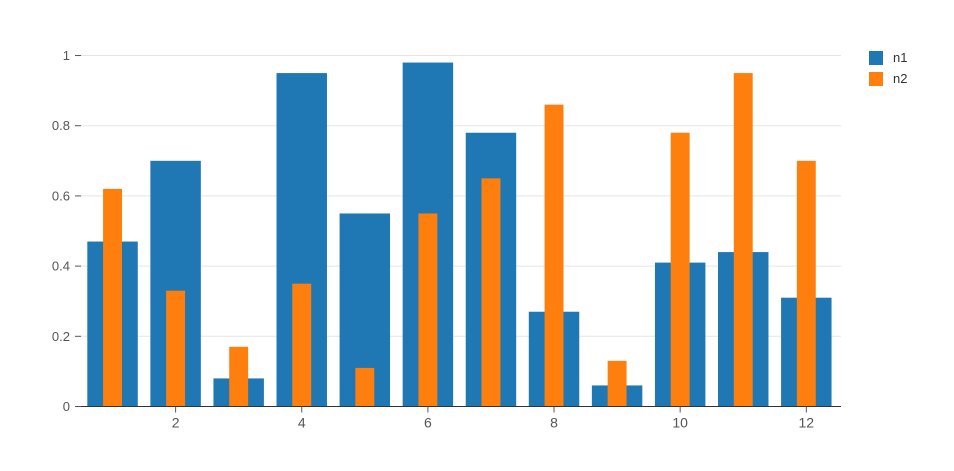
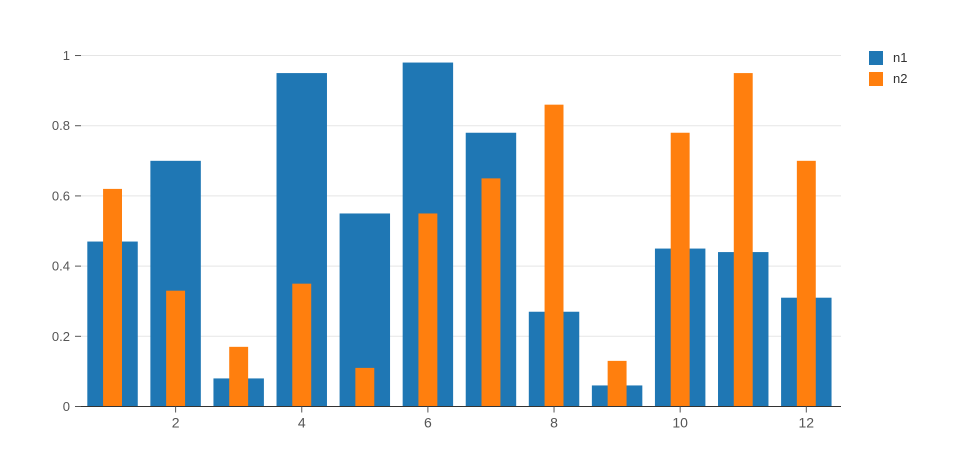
n1/10: 0.41 -> 0.45
